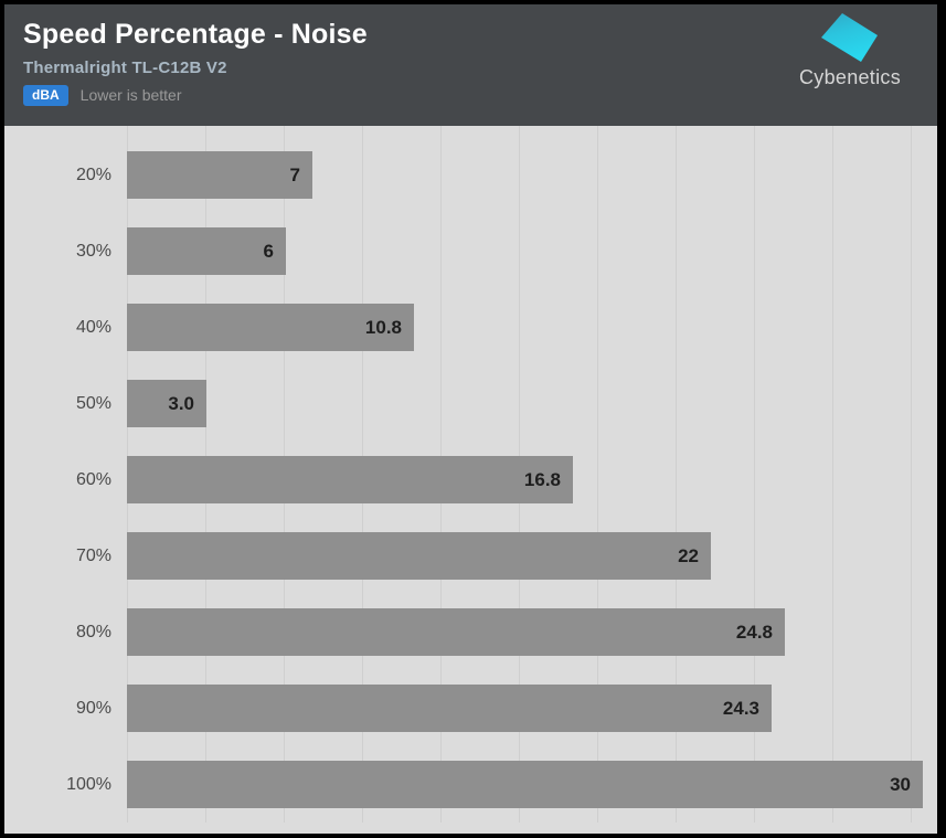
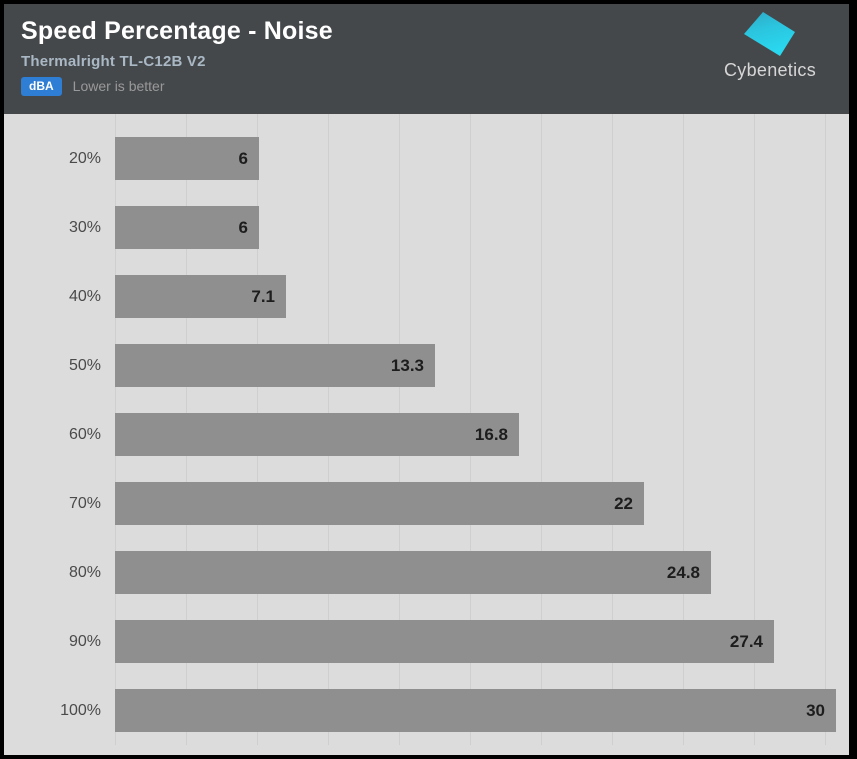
20%: 7 -> 6
40%: 10.8 -> 7.1
50%: 3.0 -> 13.3
90%: 24.3 -> 27.4
